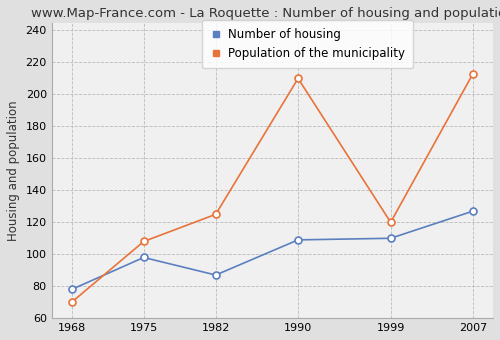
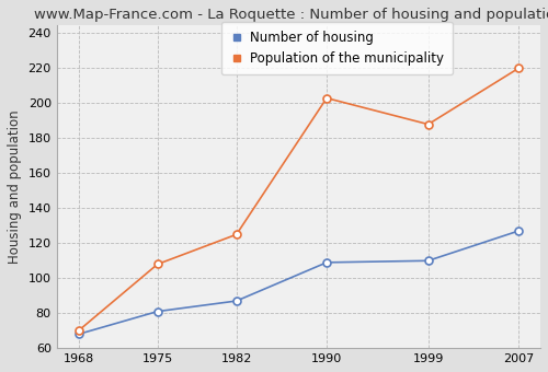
Number of housing/1968: 78 -> 68
Number of housing/1975: 98 -> 81
Population of the municipality/1990: 210 -> 203
Population of the municipality/1999: 120 -> 188
Population of the municipality/2007: 213 -> 220
